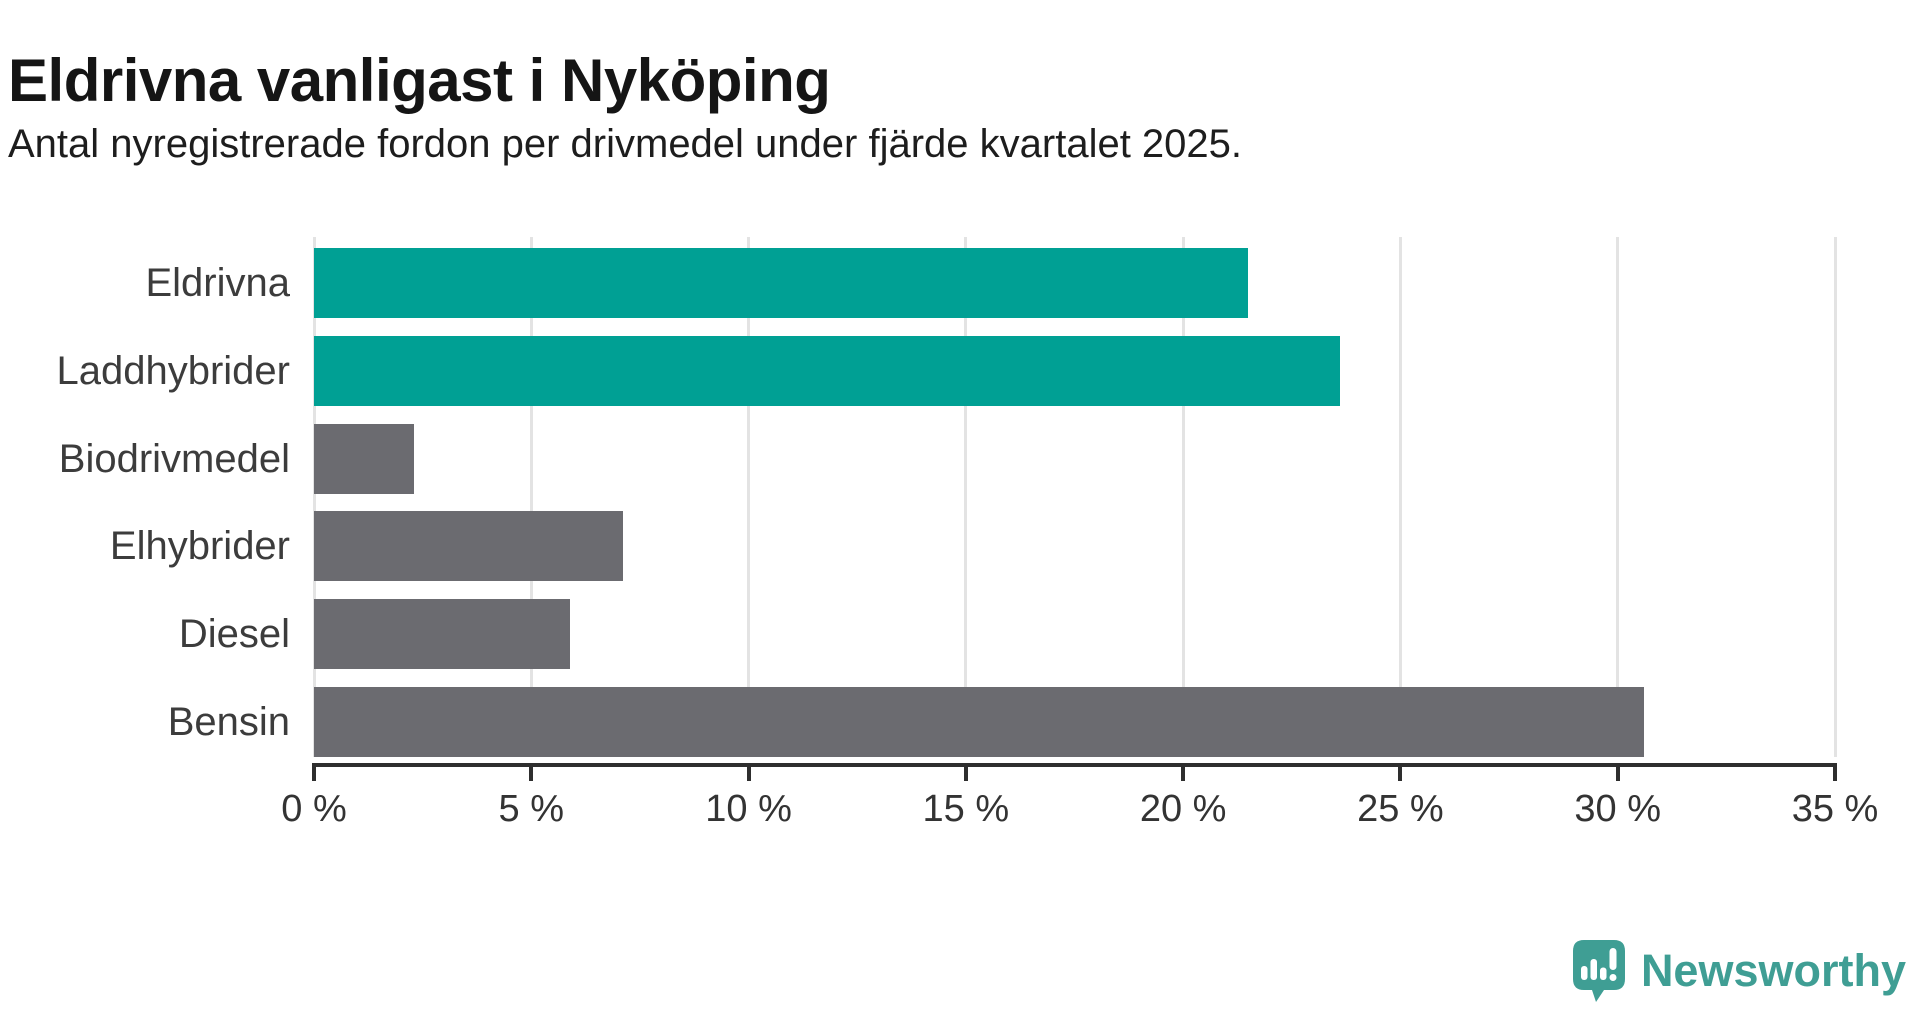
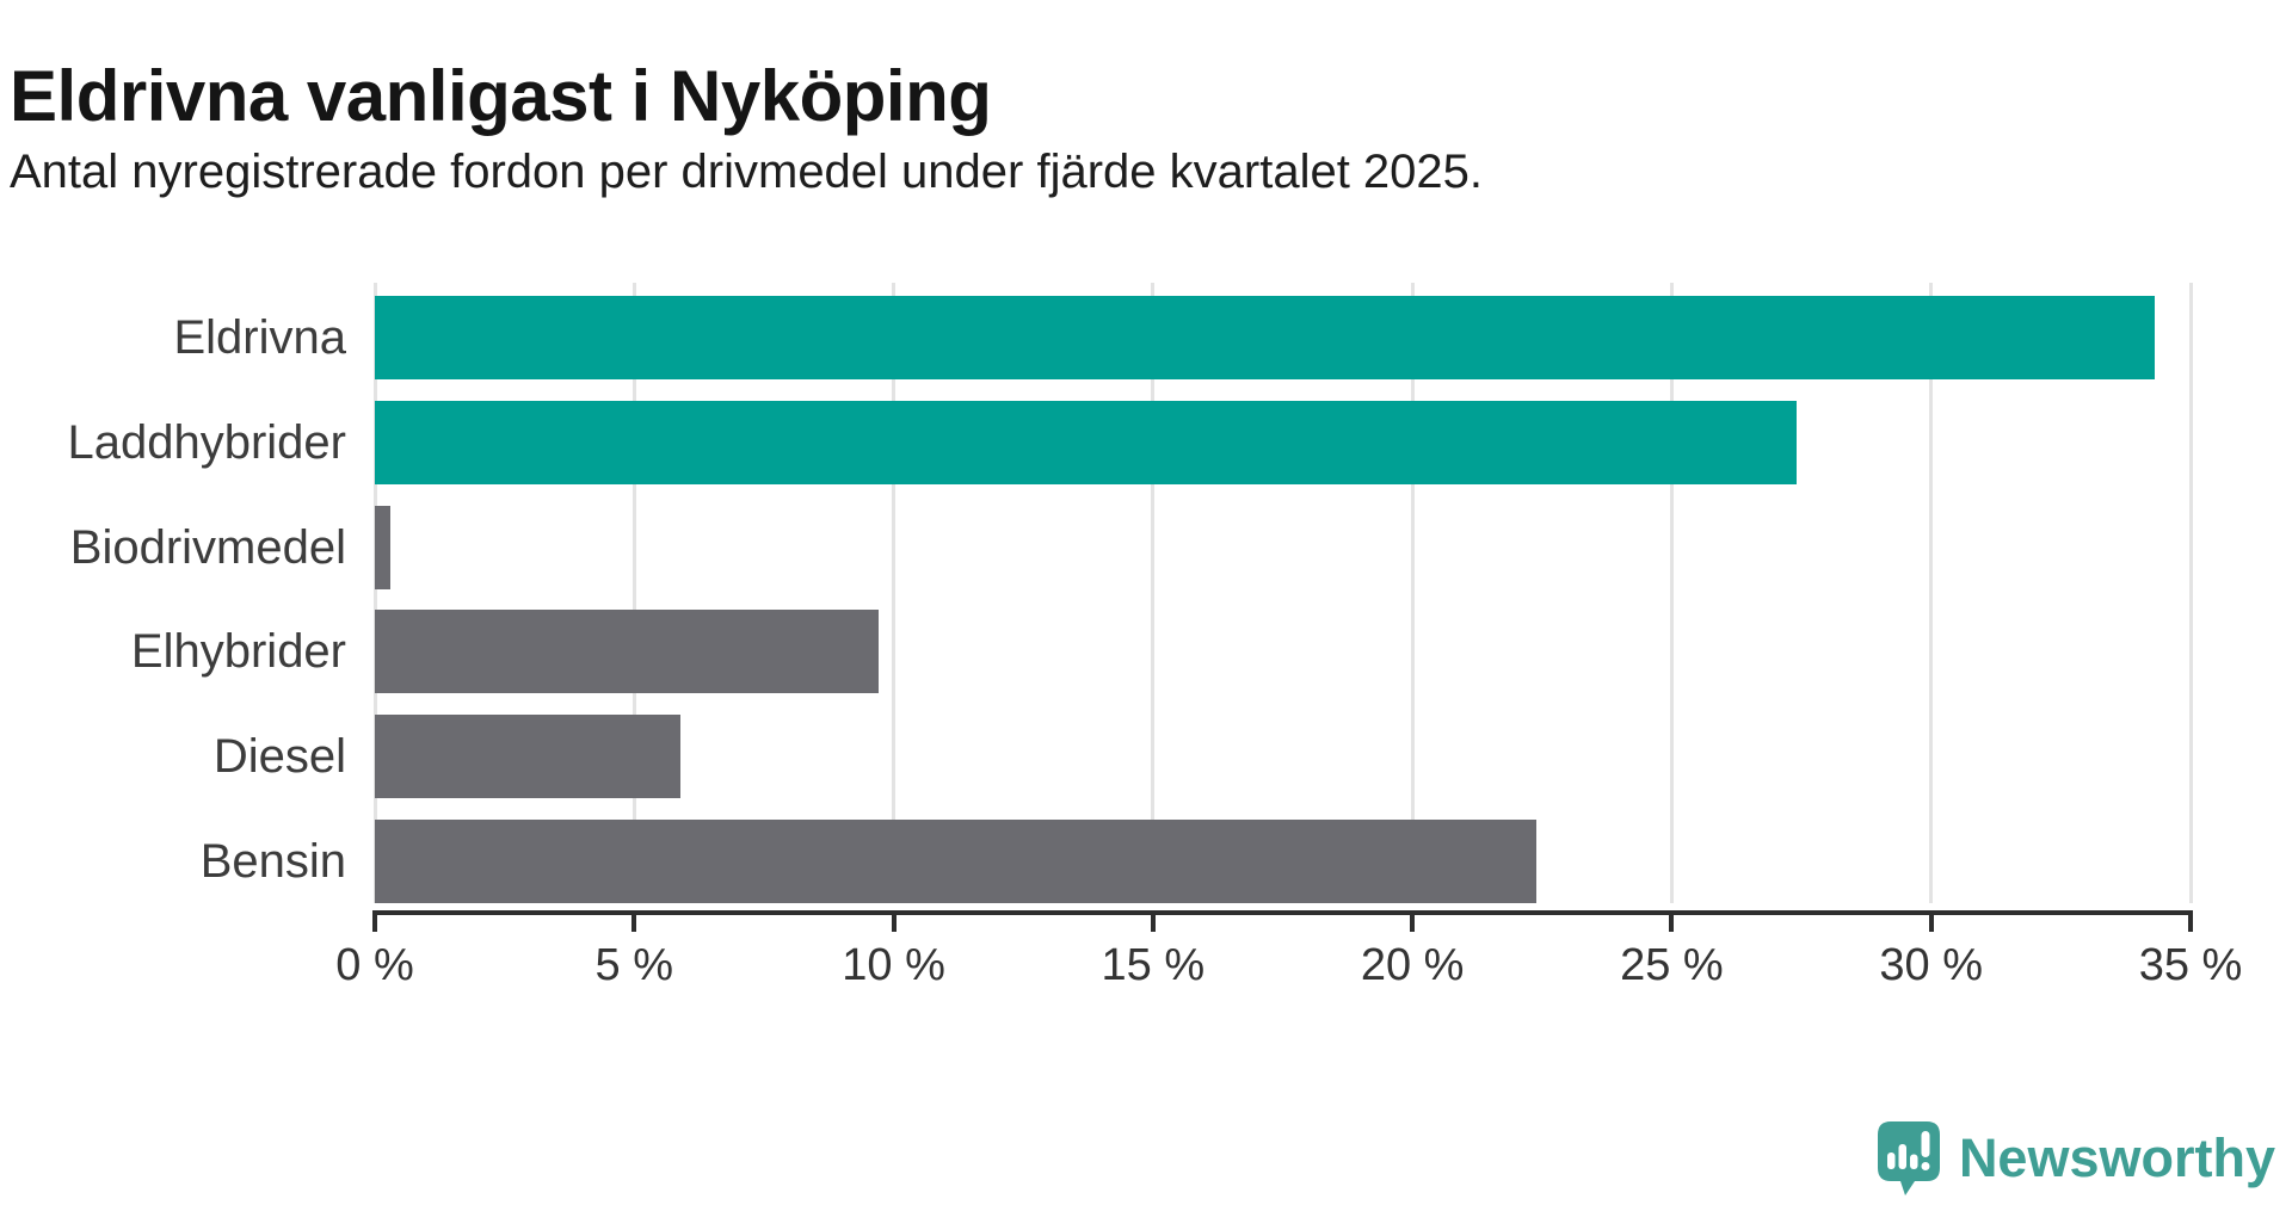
Eldrivna: 21.5% -> 34.3%
Laddhybrider: 23.6% -> 27.4%
Biodrivmedel: 2.3% -> 0.3%
Elhybrider: 7.1% -> 9.7%
Bensin: 30.6% -> 22.4%
